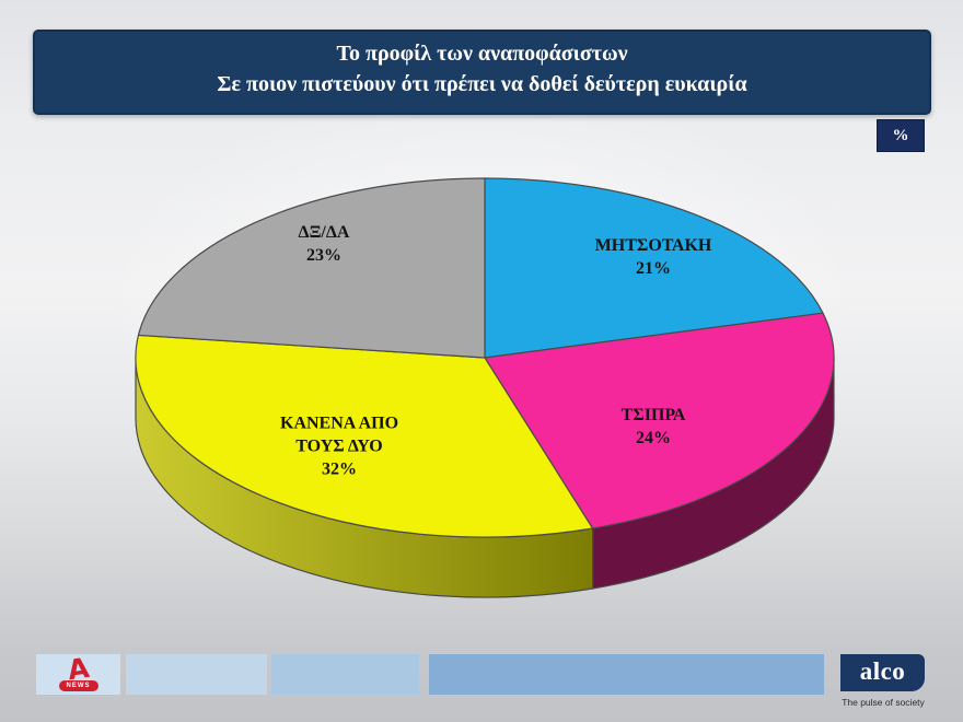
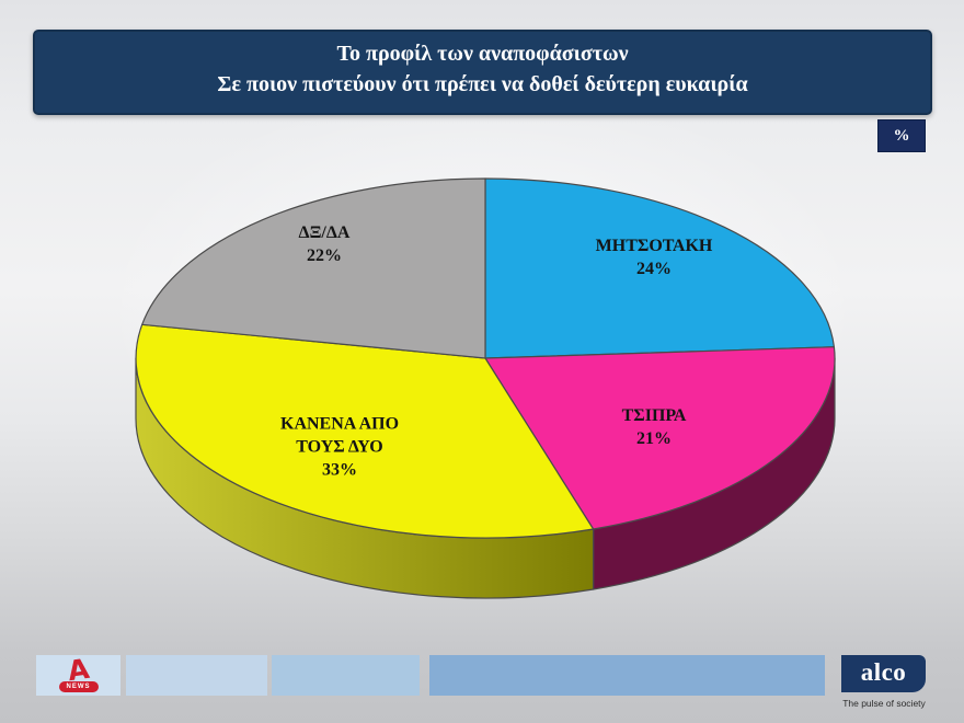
ΜΗΤΣΟΤΑΚΗ: 21% -> 24%
ΤΣΙΠΡΑ: 24% -> 21%
ΚΑΝΕΝΑ ΑΠΟ ΤΟΥΣ ΔΥΟ: 32% -> 33%
ΔΞ/ΔΑ: 23% -> 22%
